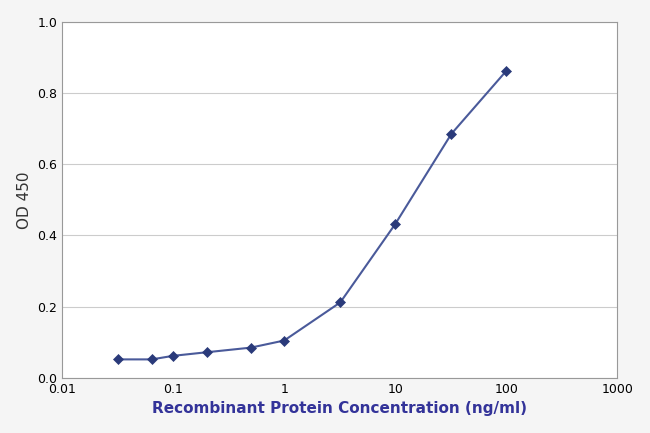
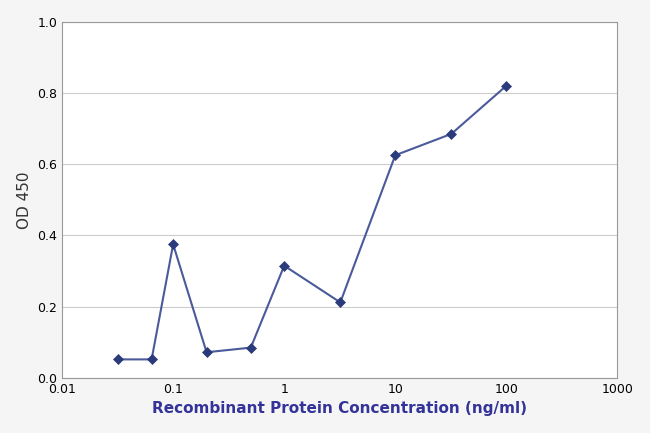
0.1: 0.062 -> 0.375
1: 0.105 -> 0.315
10: 0.432 -> 0.625
100: 0.862 -> 0.820
